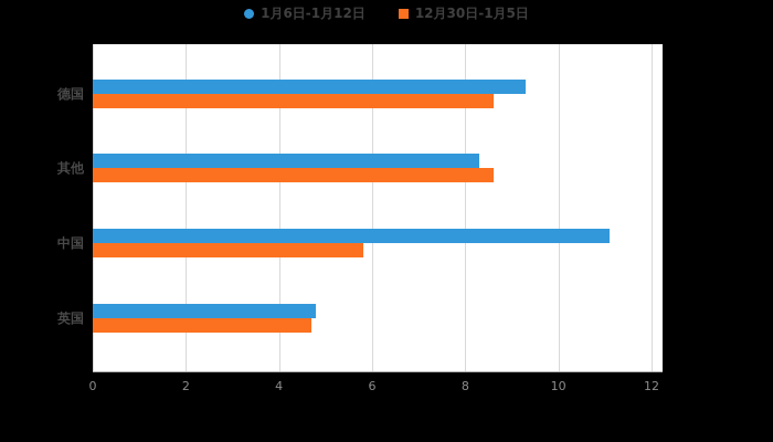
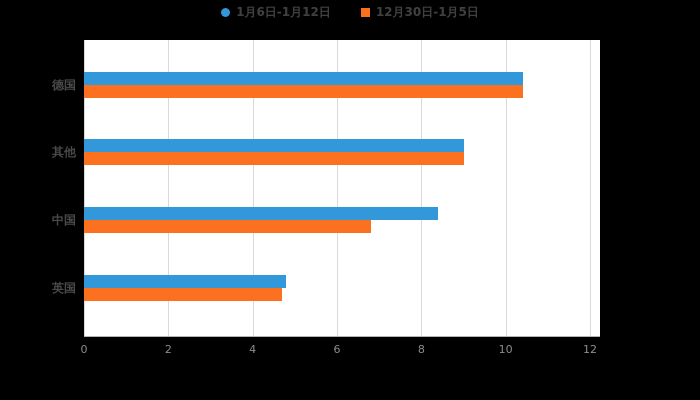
1月6日-1月12日/德国: 9.3 -> 10.4
12月30日-1月5日/德国: 8.6 -> 10.4
1月6日-1月12日/其他: 8.3 -> 9.0
12月30日-1月5日/其他: 8.6 -> 9.0
1月6日-1月12日/中国: 11.1 -> 8.4
12月30日-1月5日/中国: 5.8 -> 6.8
